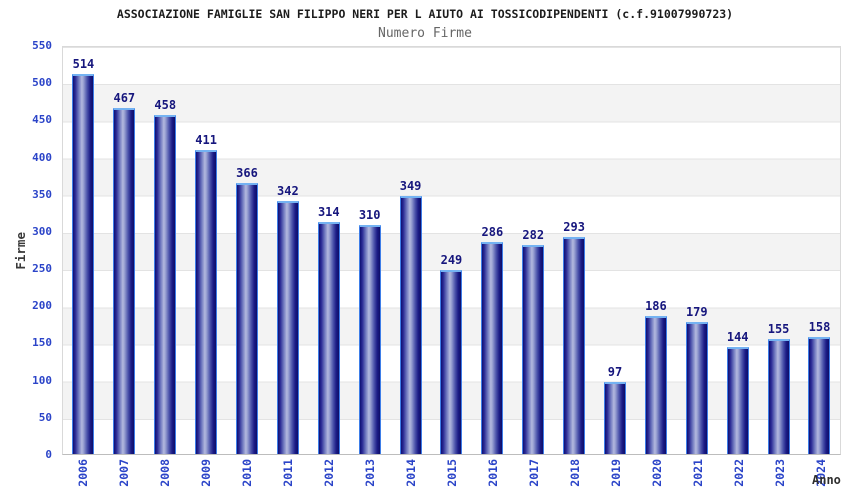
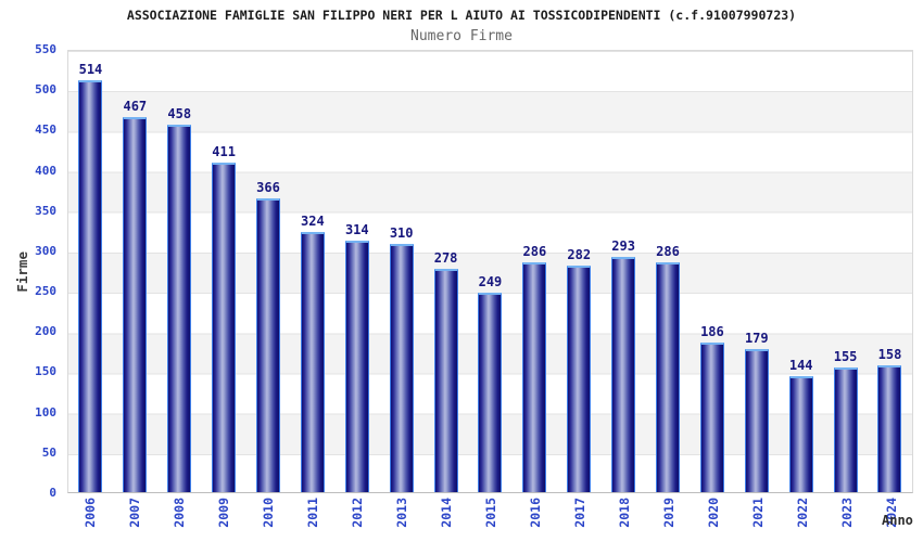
2011: 342 -> 324
2014: 349 -> 278
2019: 97 -> 286
